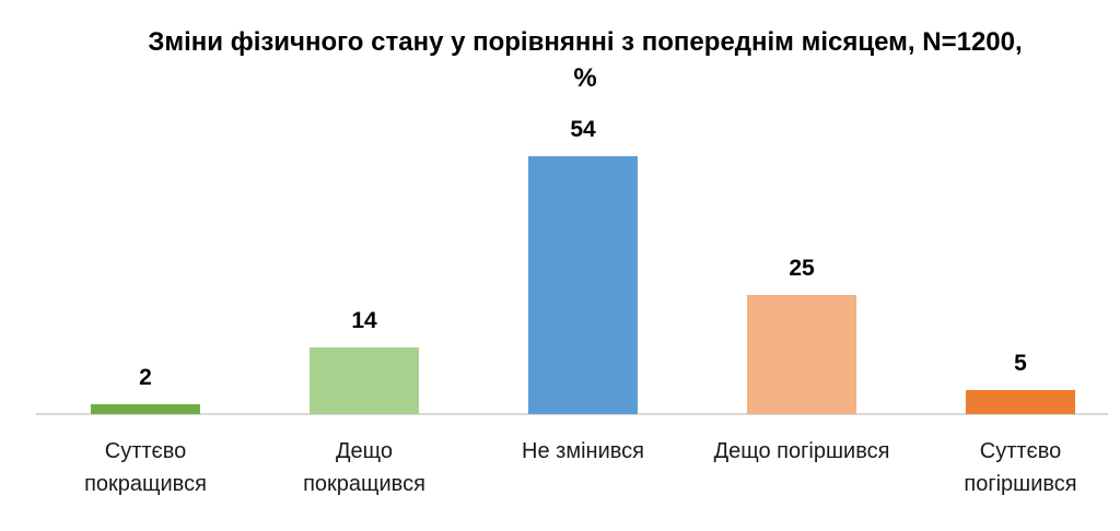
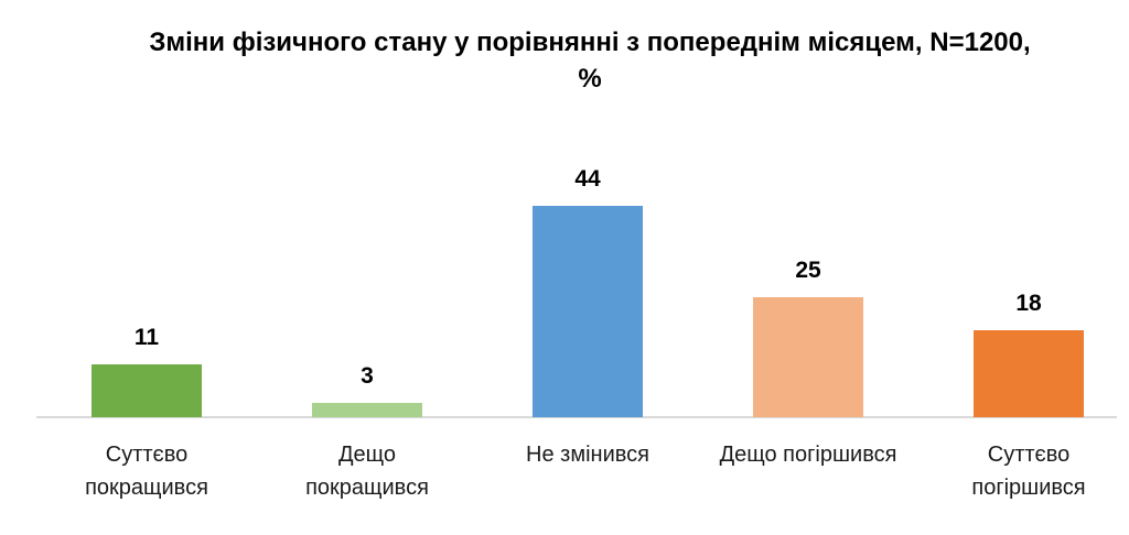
Суттєво покращився: 2 -> 11
Дещо покращився: 14 -> 3
Не змінився: 54 -> 44
Суттєво погіршився: 5 -> 18
